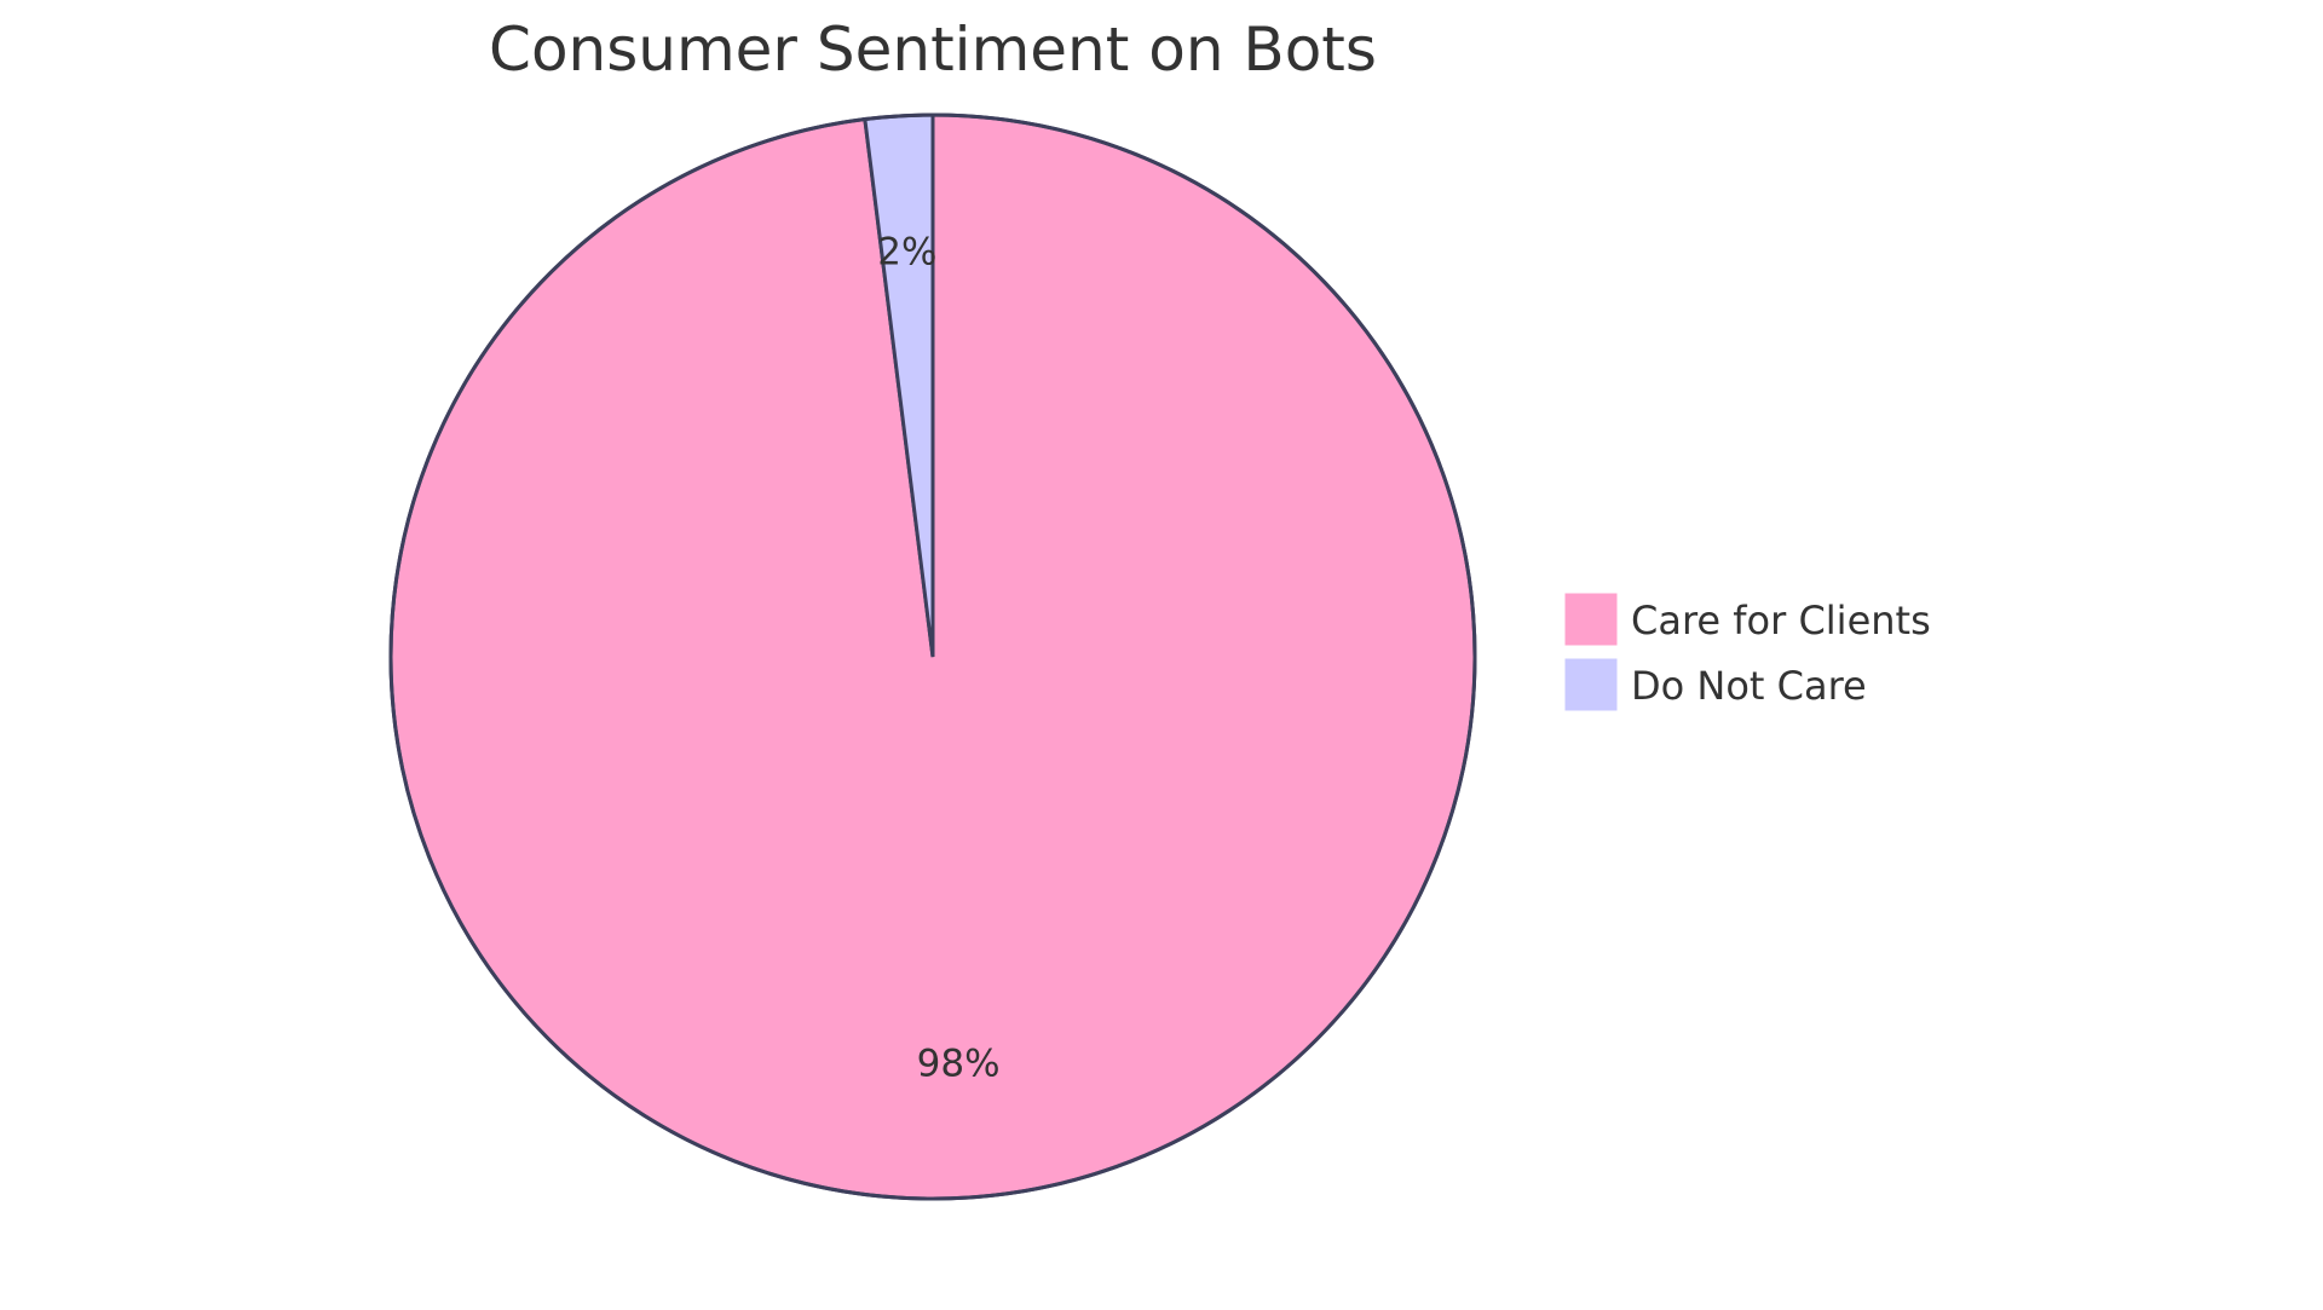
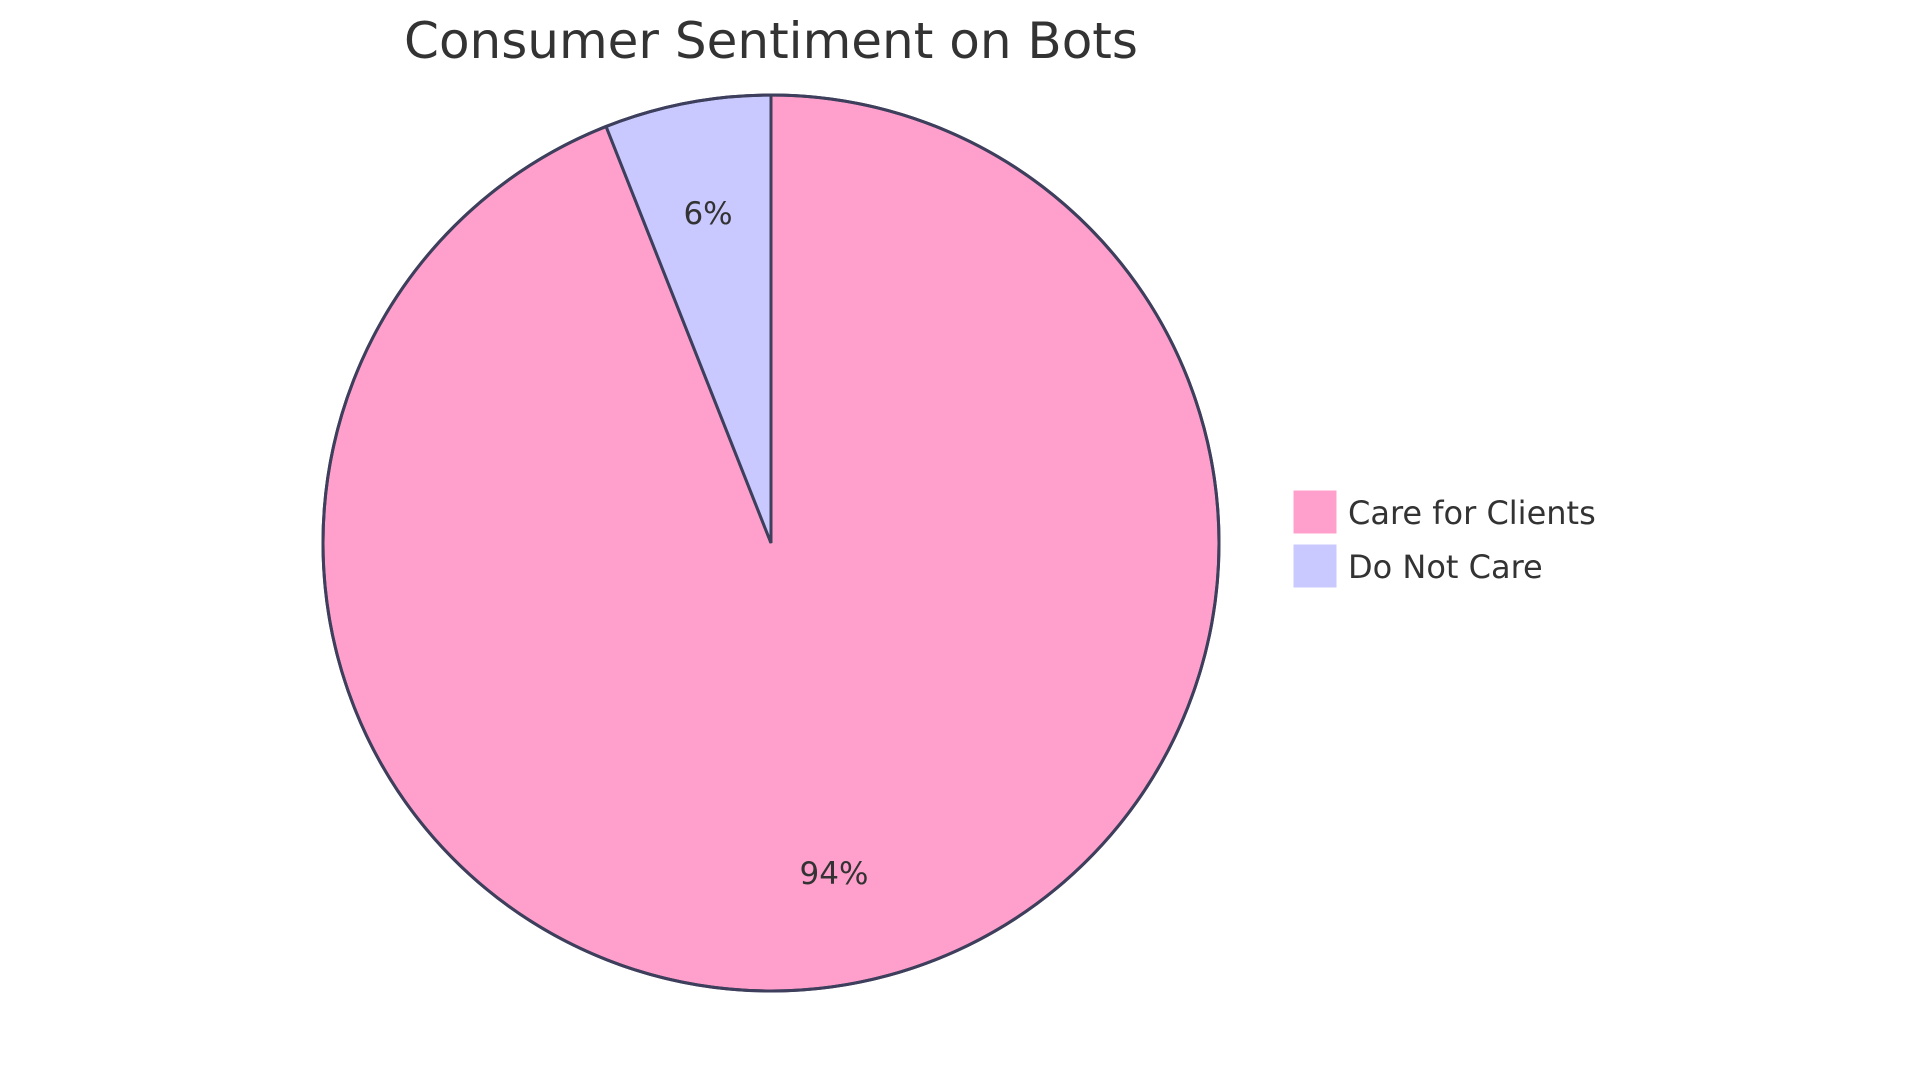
Care for Clients: 98% -> 94%
Do Not Care: 2% -> 6%
